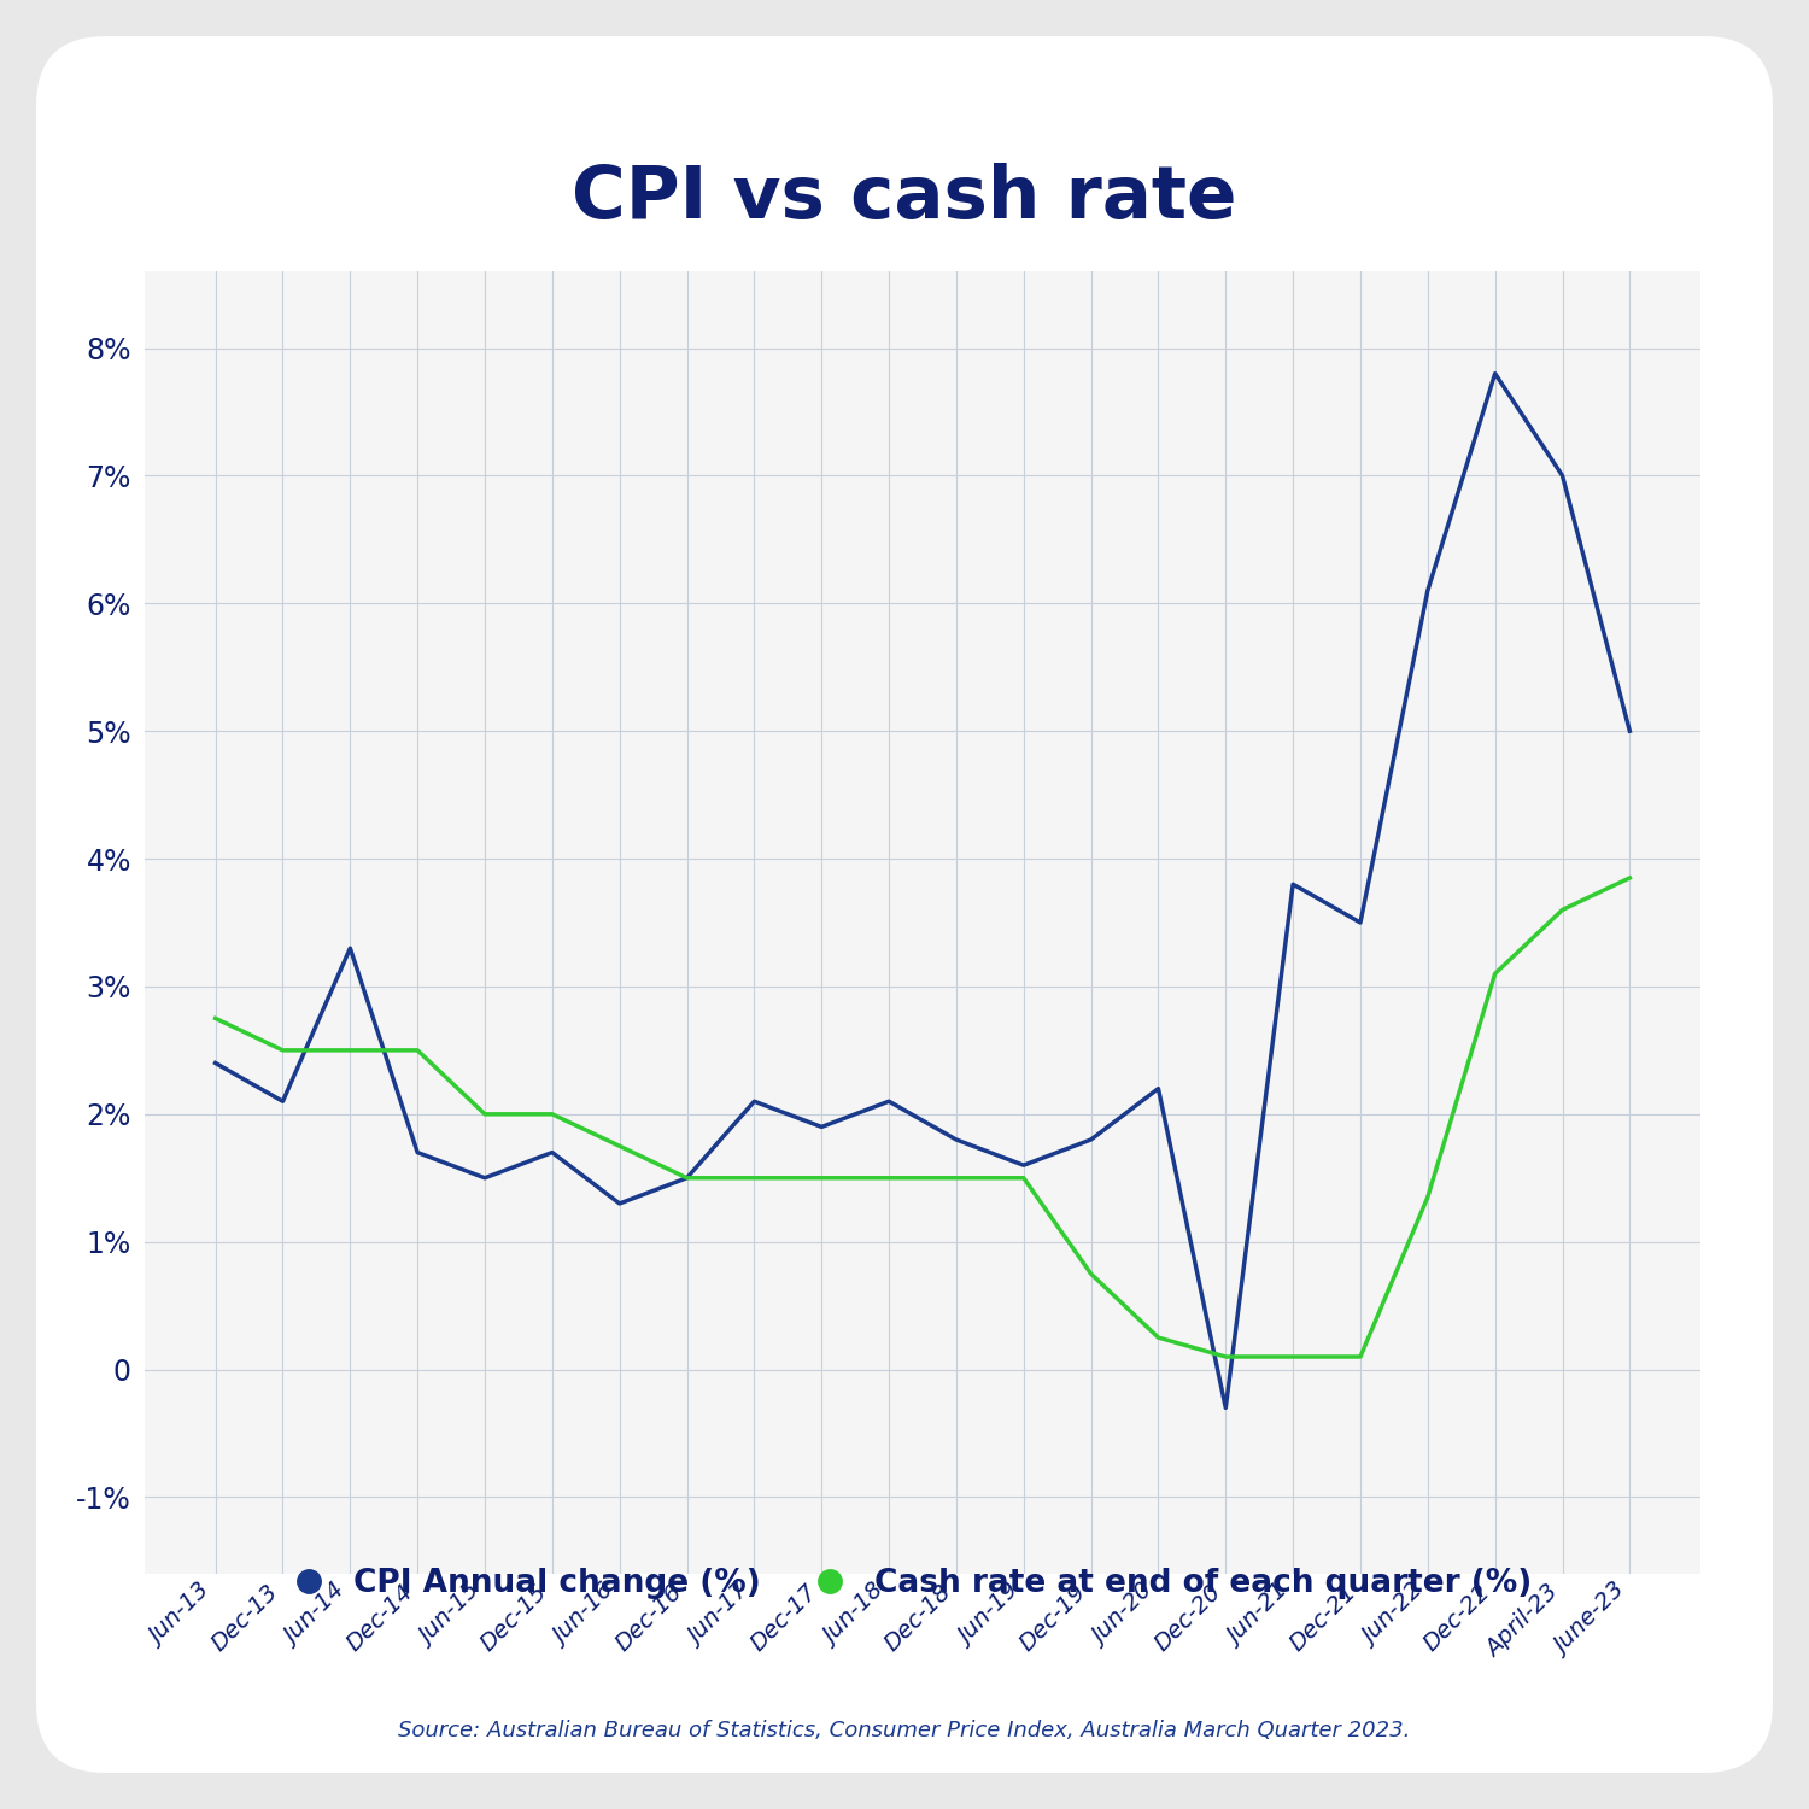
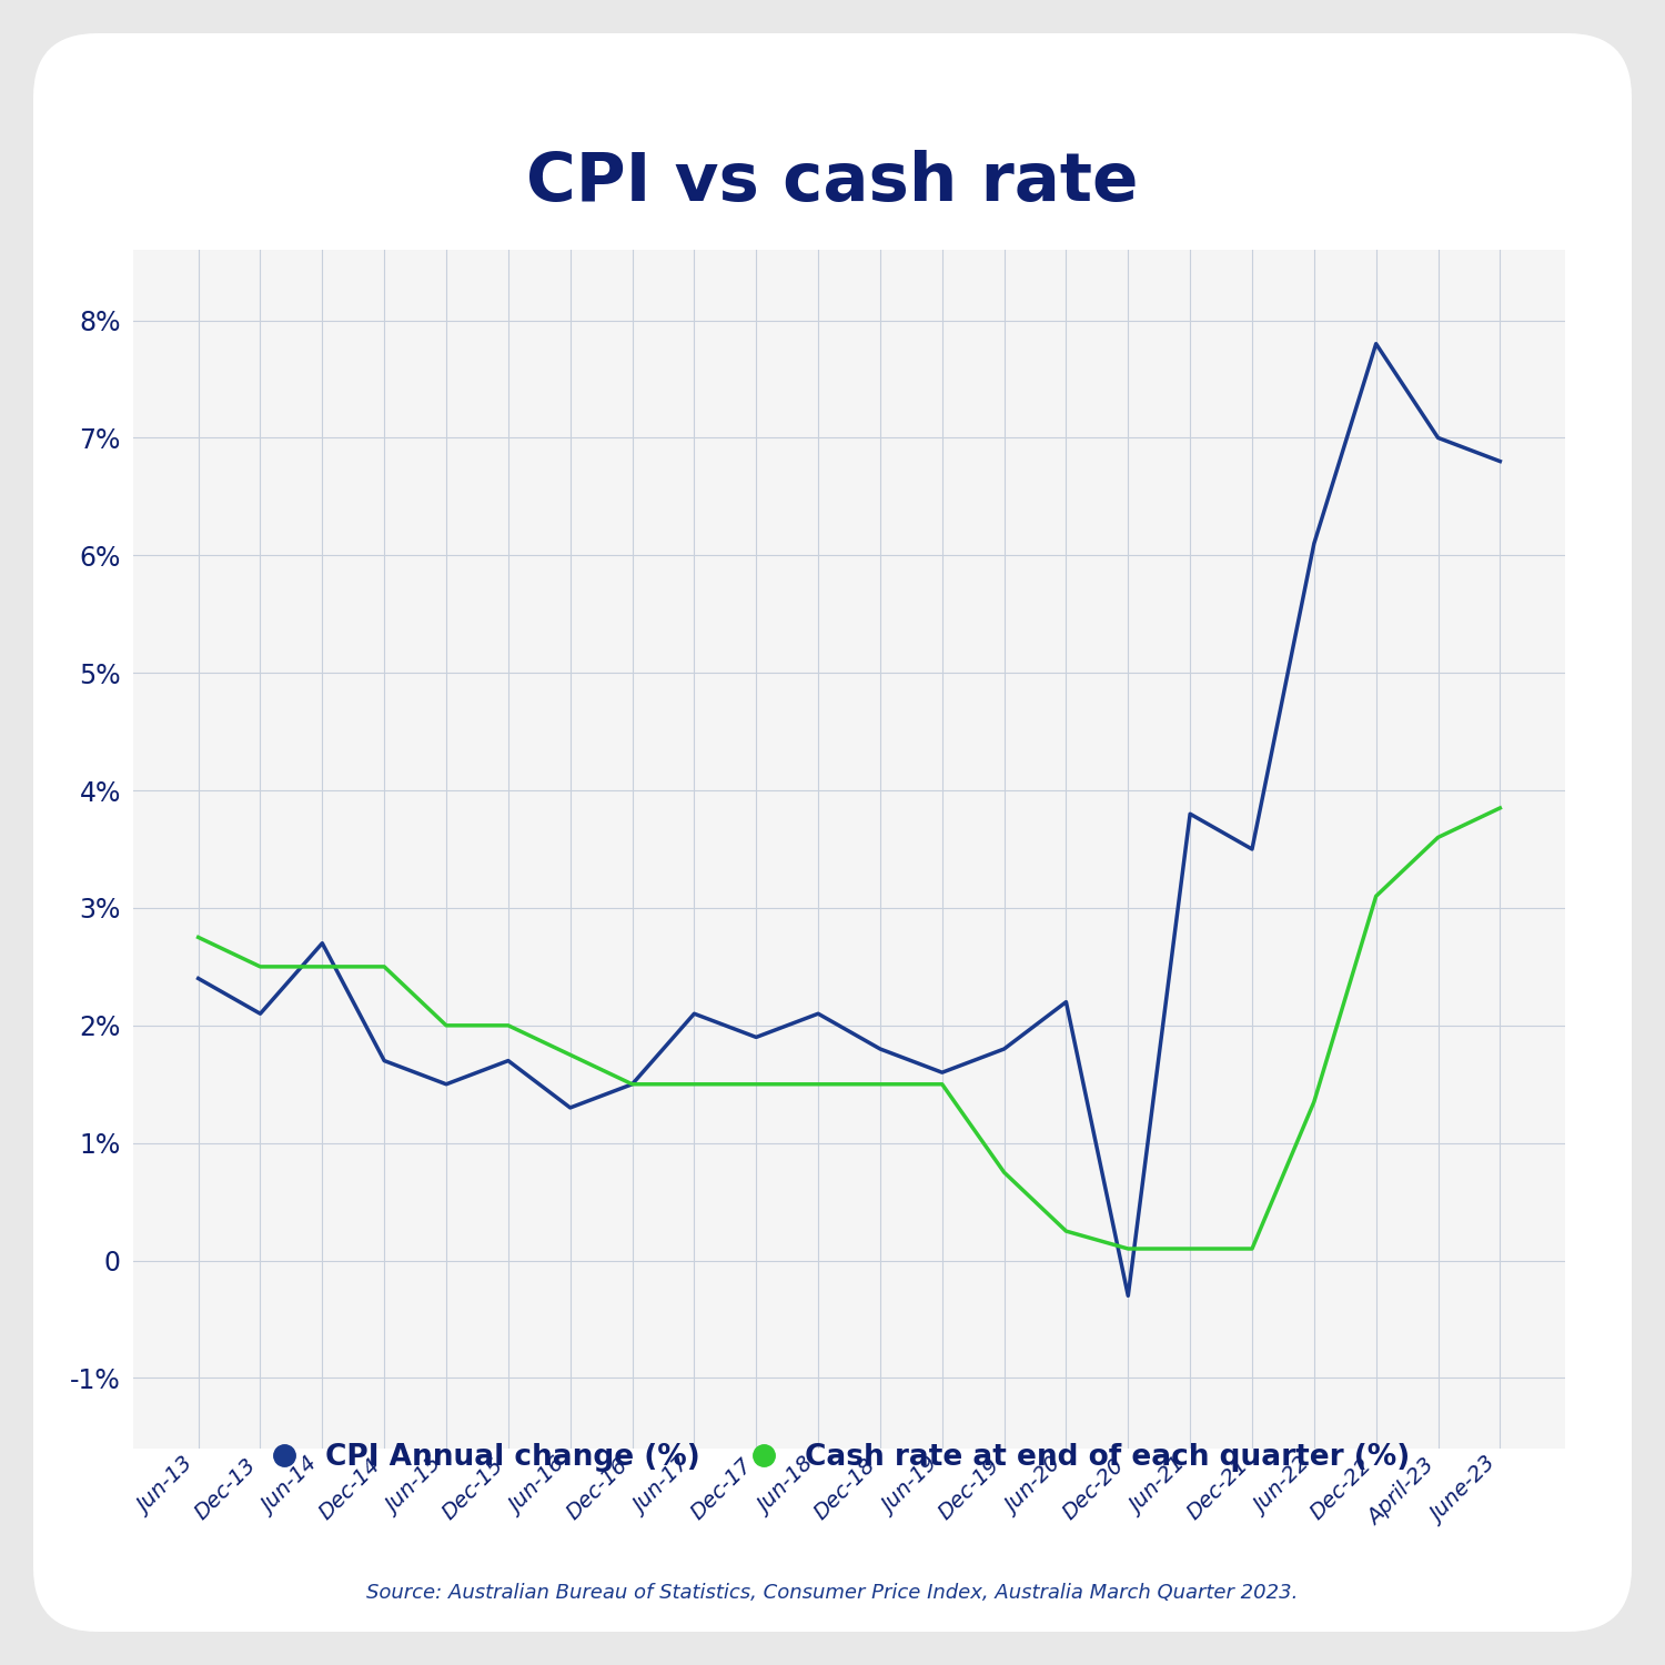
CPI Annual change (%)/Jun-14: 3.3% -> 2.7%
CPI Annual change (%)/June-23: 5.0% -> 6.8%
